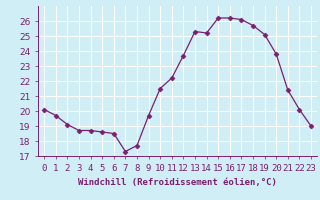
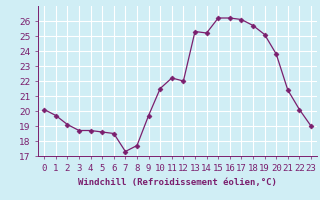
12: 23.7 -> 22.0
